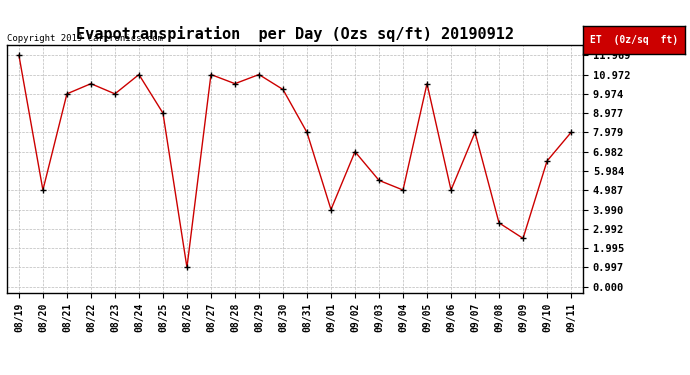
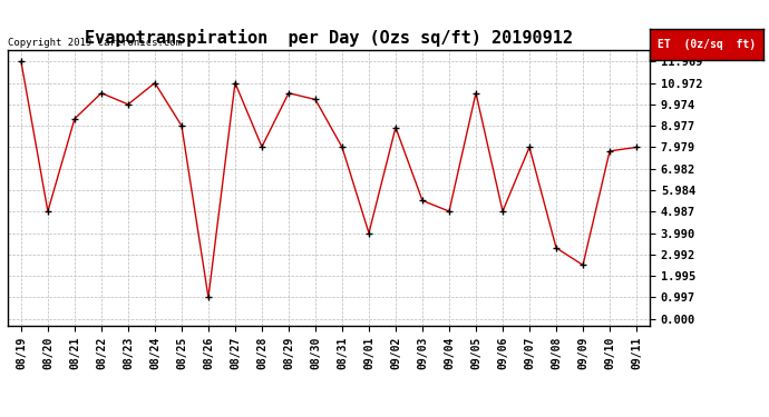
08/21: 10.0 -> 9.3
08/28: 10.5 -> 8.0
08/29: 11.0 -> 10.5
09/02: 7.0 -> 8.9
09/10: 6.5 -> 7.8
